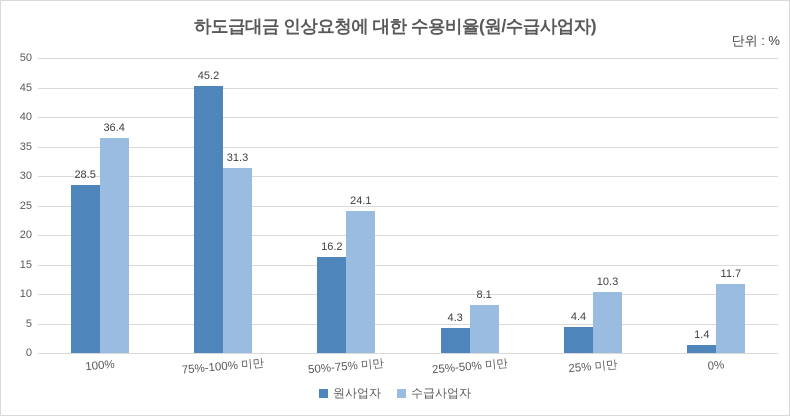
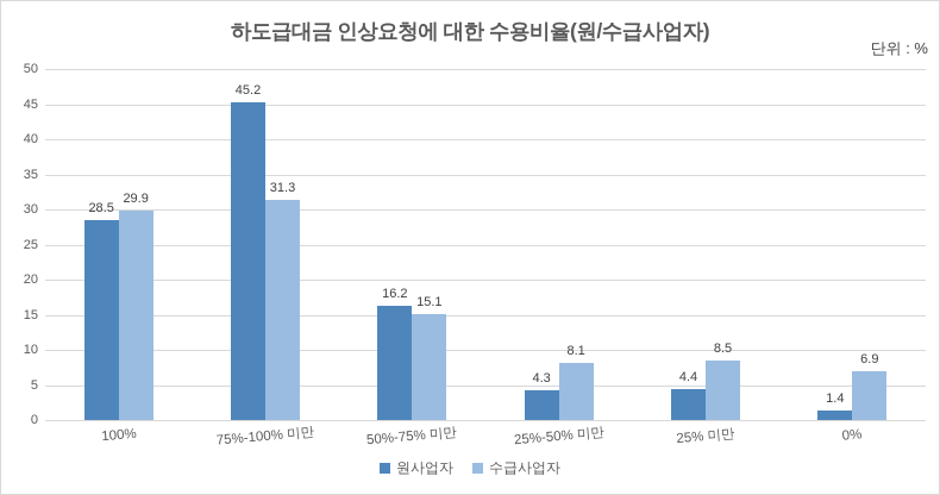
수급사업자/100%: 36.4 -> 29.9
수급사업자/50%-75% 미만: 24.1 -> 15.1
수급사업자/25% 미만: 10.3 -> 8.5
수급사업자/0%: 11.7 -> 6.9
